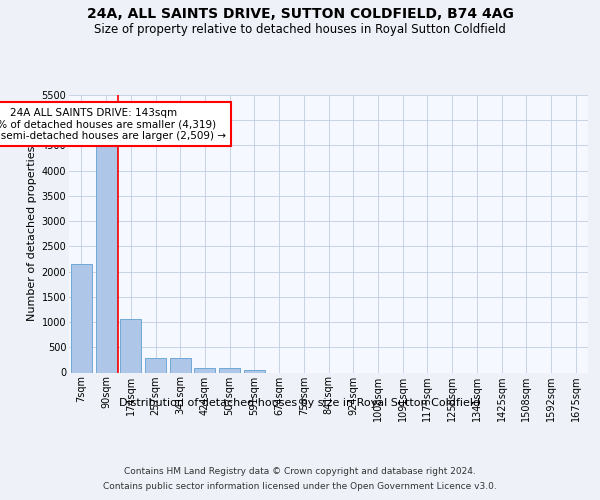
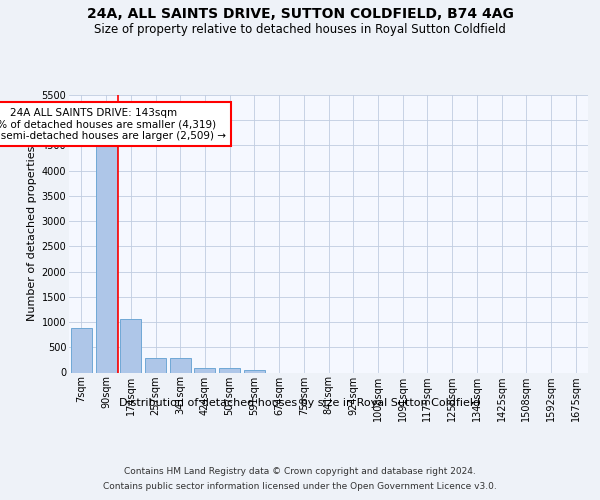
7sqm: 2160 -> 880
